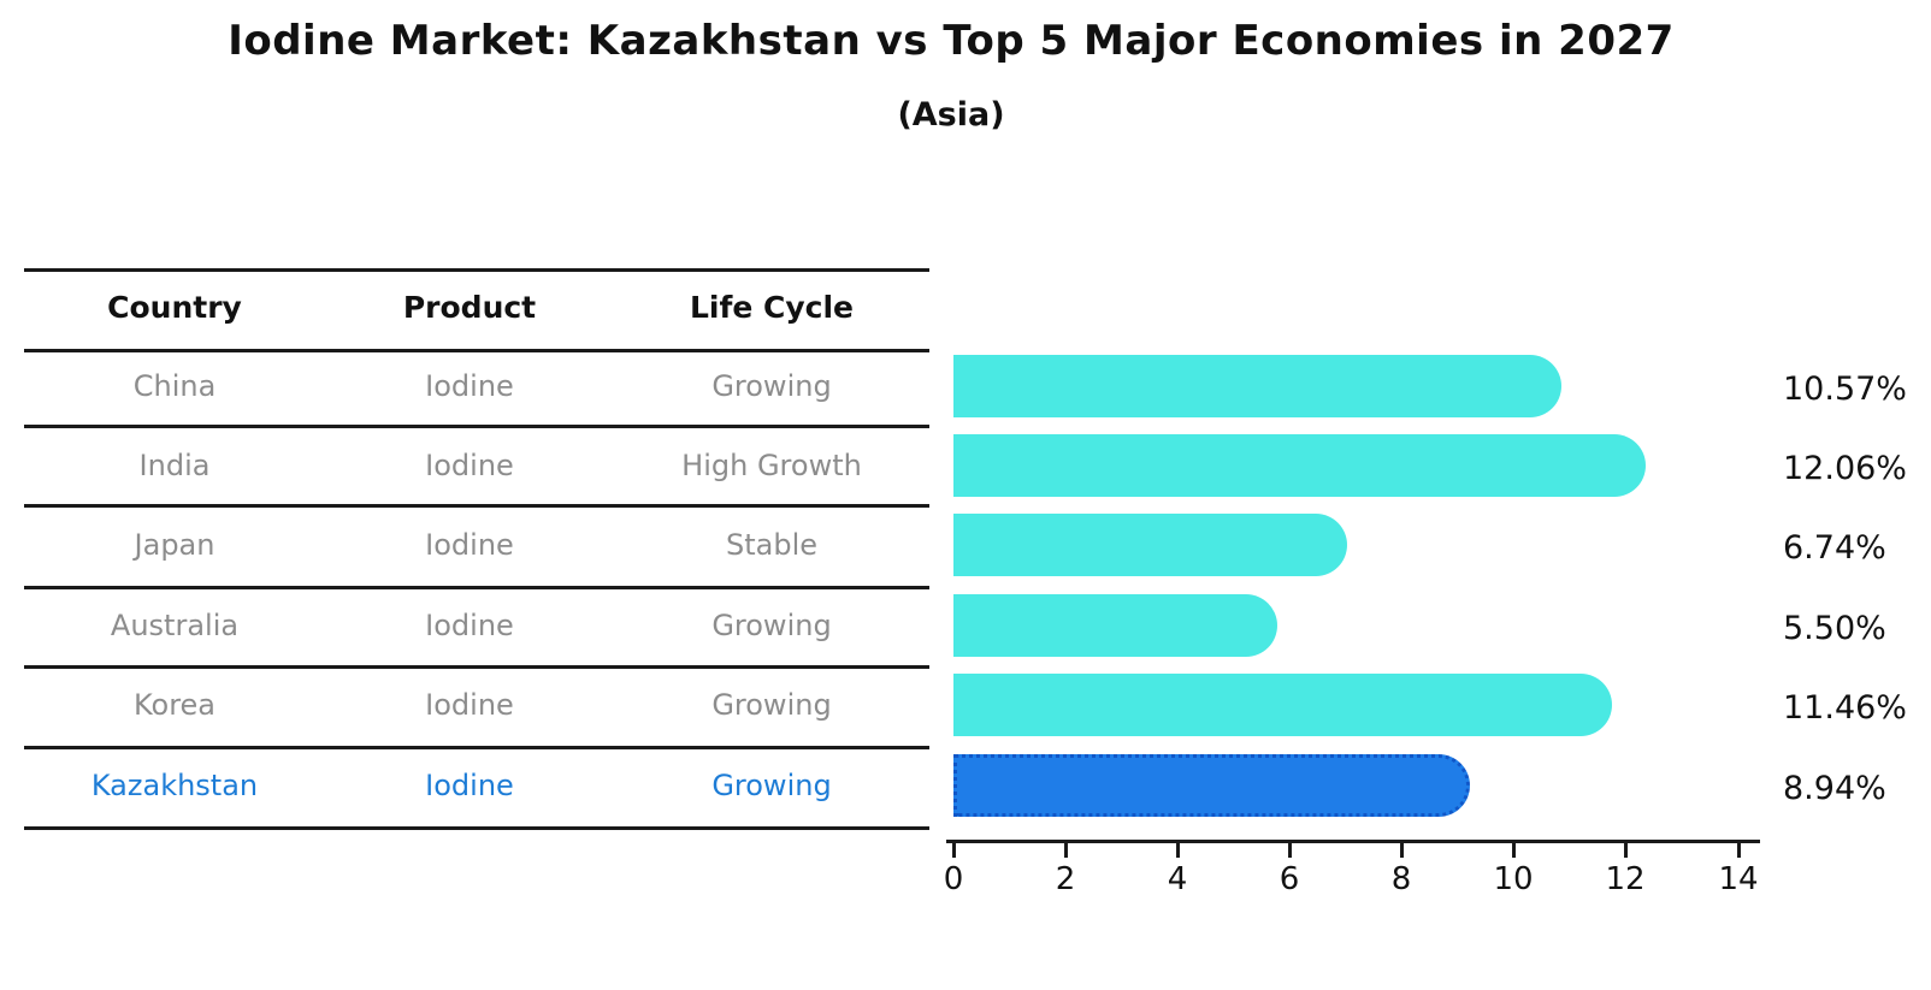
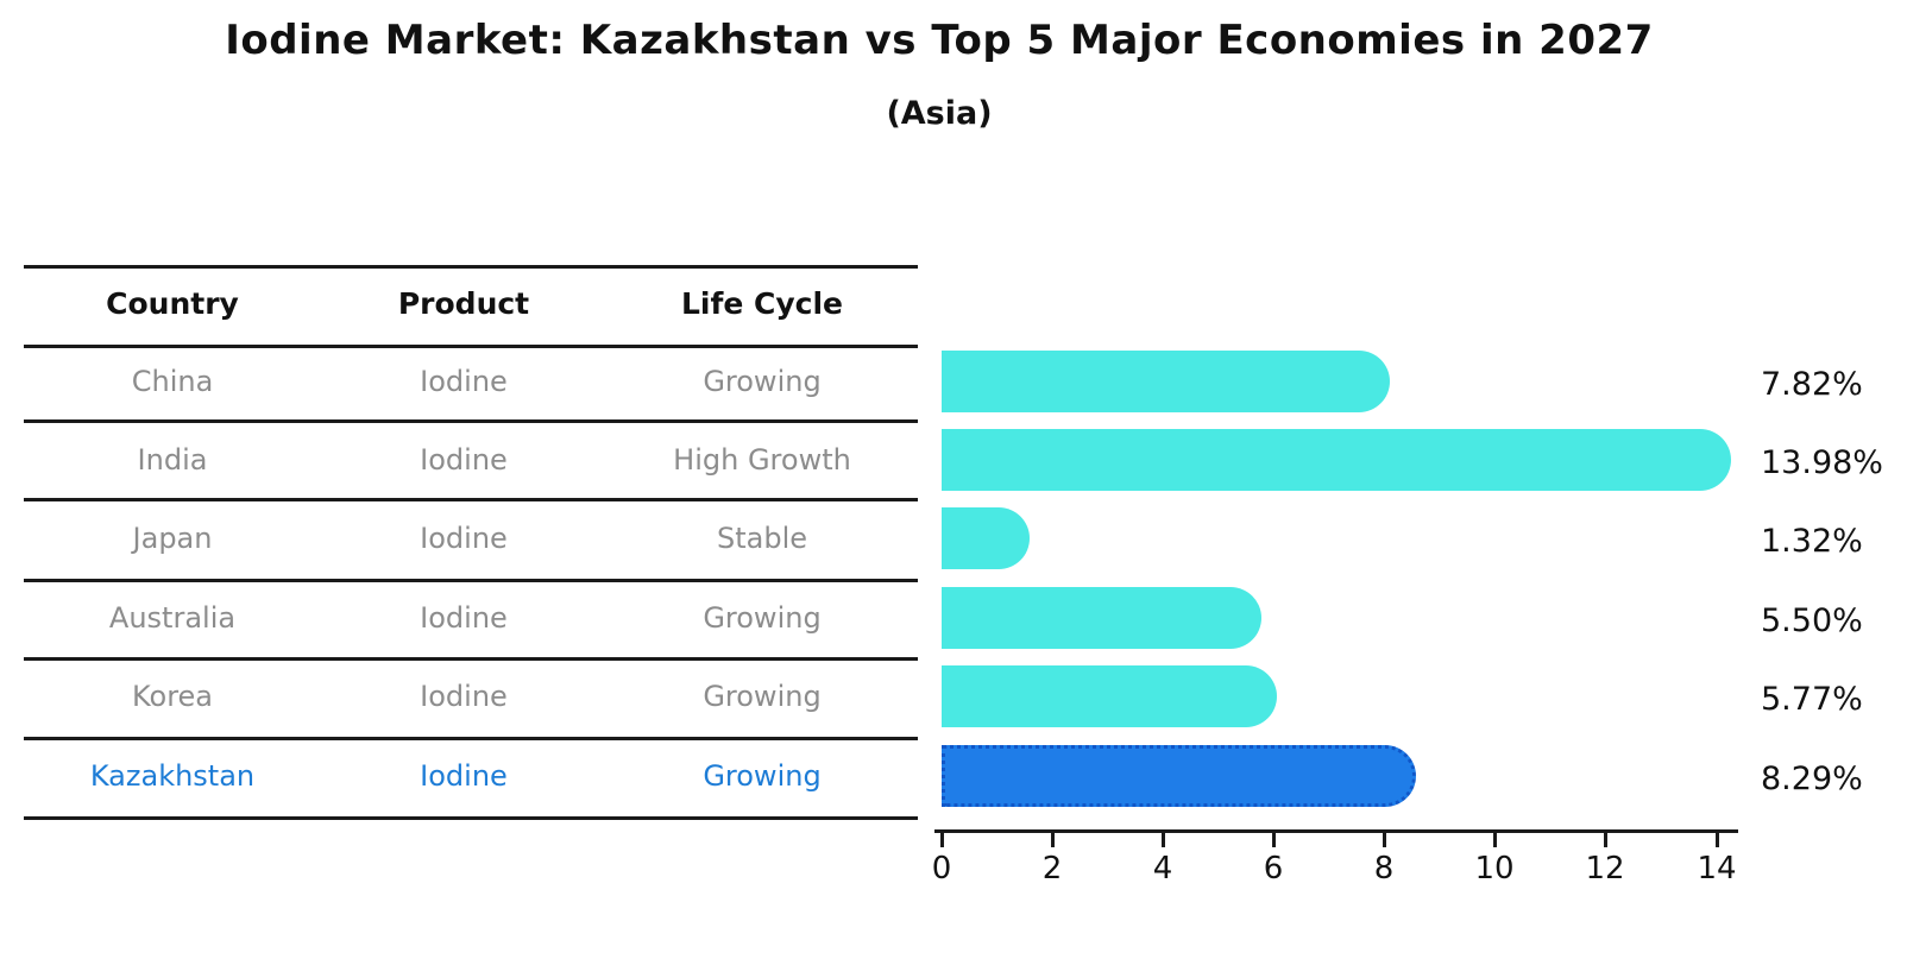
China: 10.57% -> 7.82%
India: 12.06% -> 13.98%
Japan: 6.74% -> 1.32%
Korea: 11.46% -> 5.77%
Kazakhstan: 8.94% -> 8.29%
